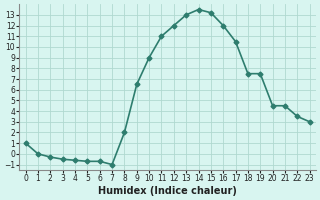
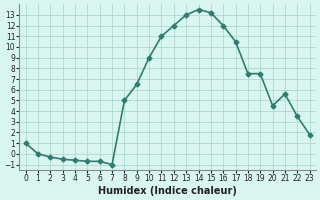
8: 2.0 -> 5.0
21: 4.5 -> 5.6
23: 3.0 -> 1.8
